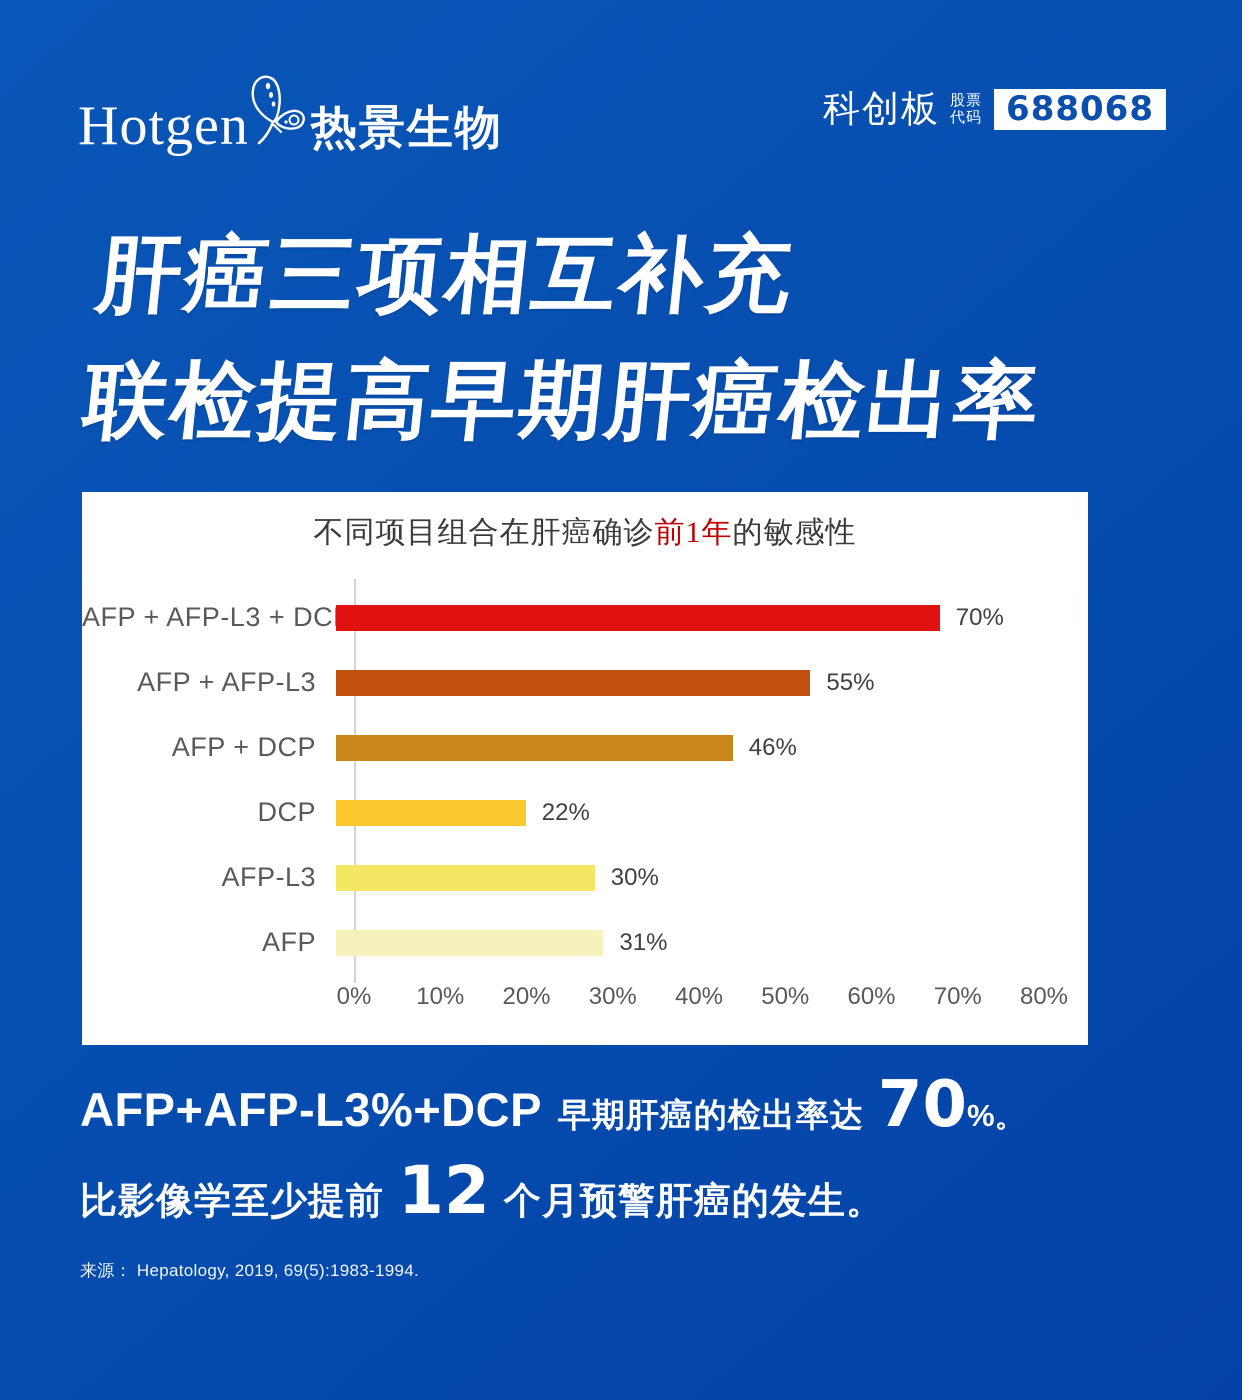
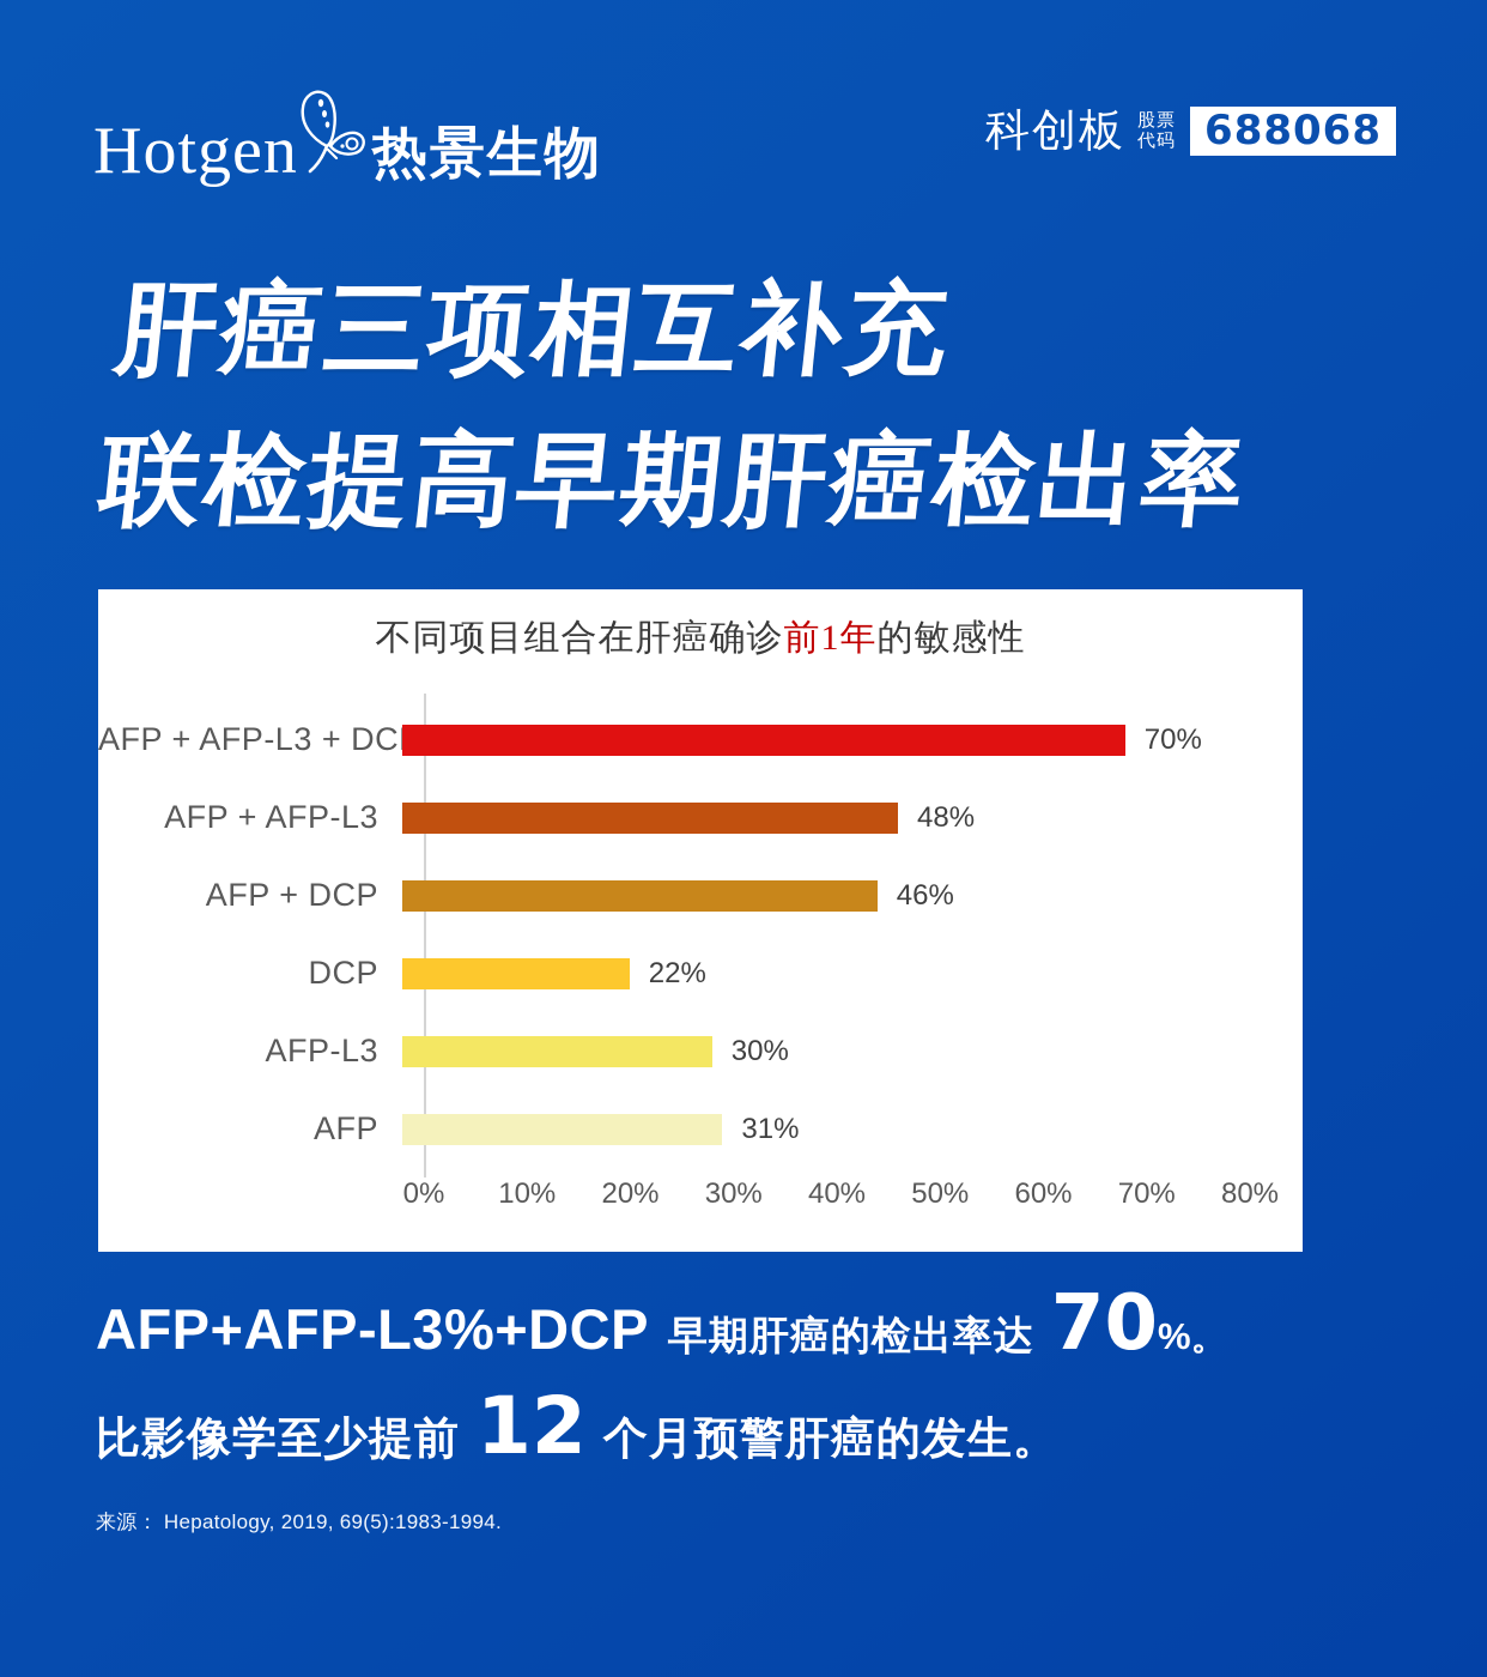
AFP + AFP-L3: 55% -> 48%
